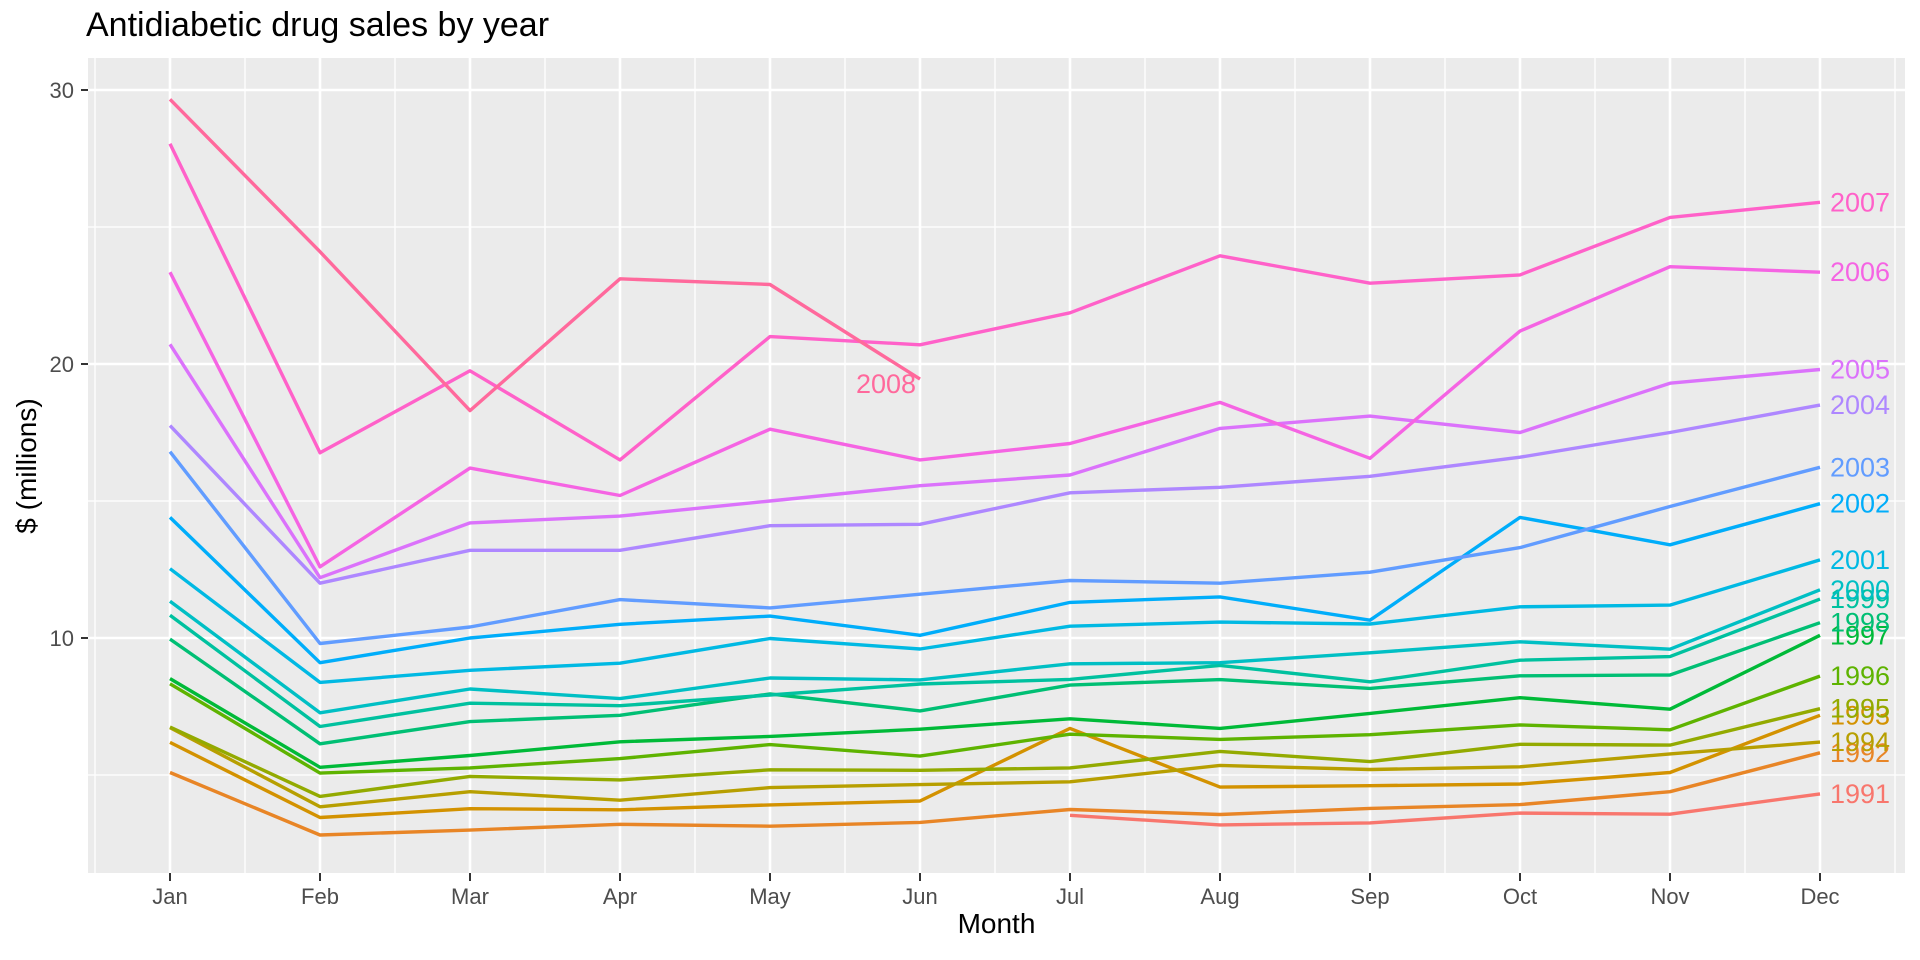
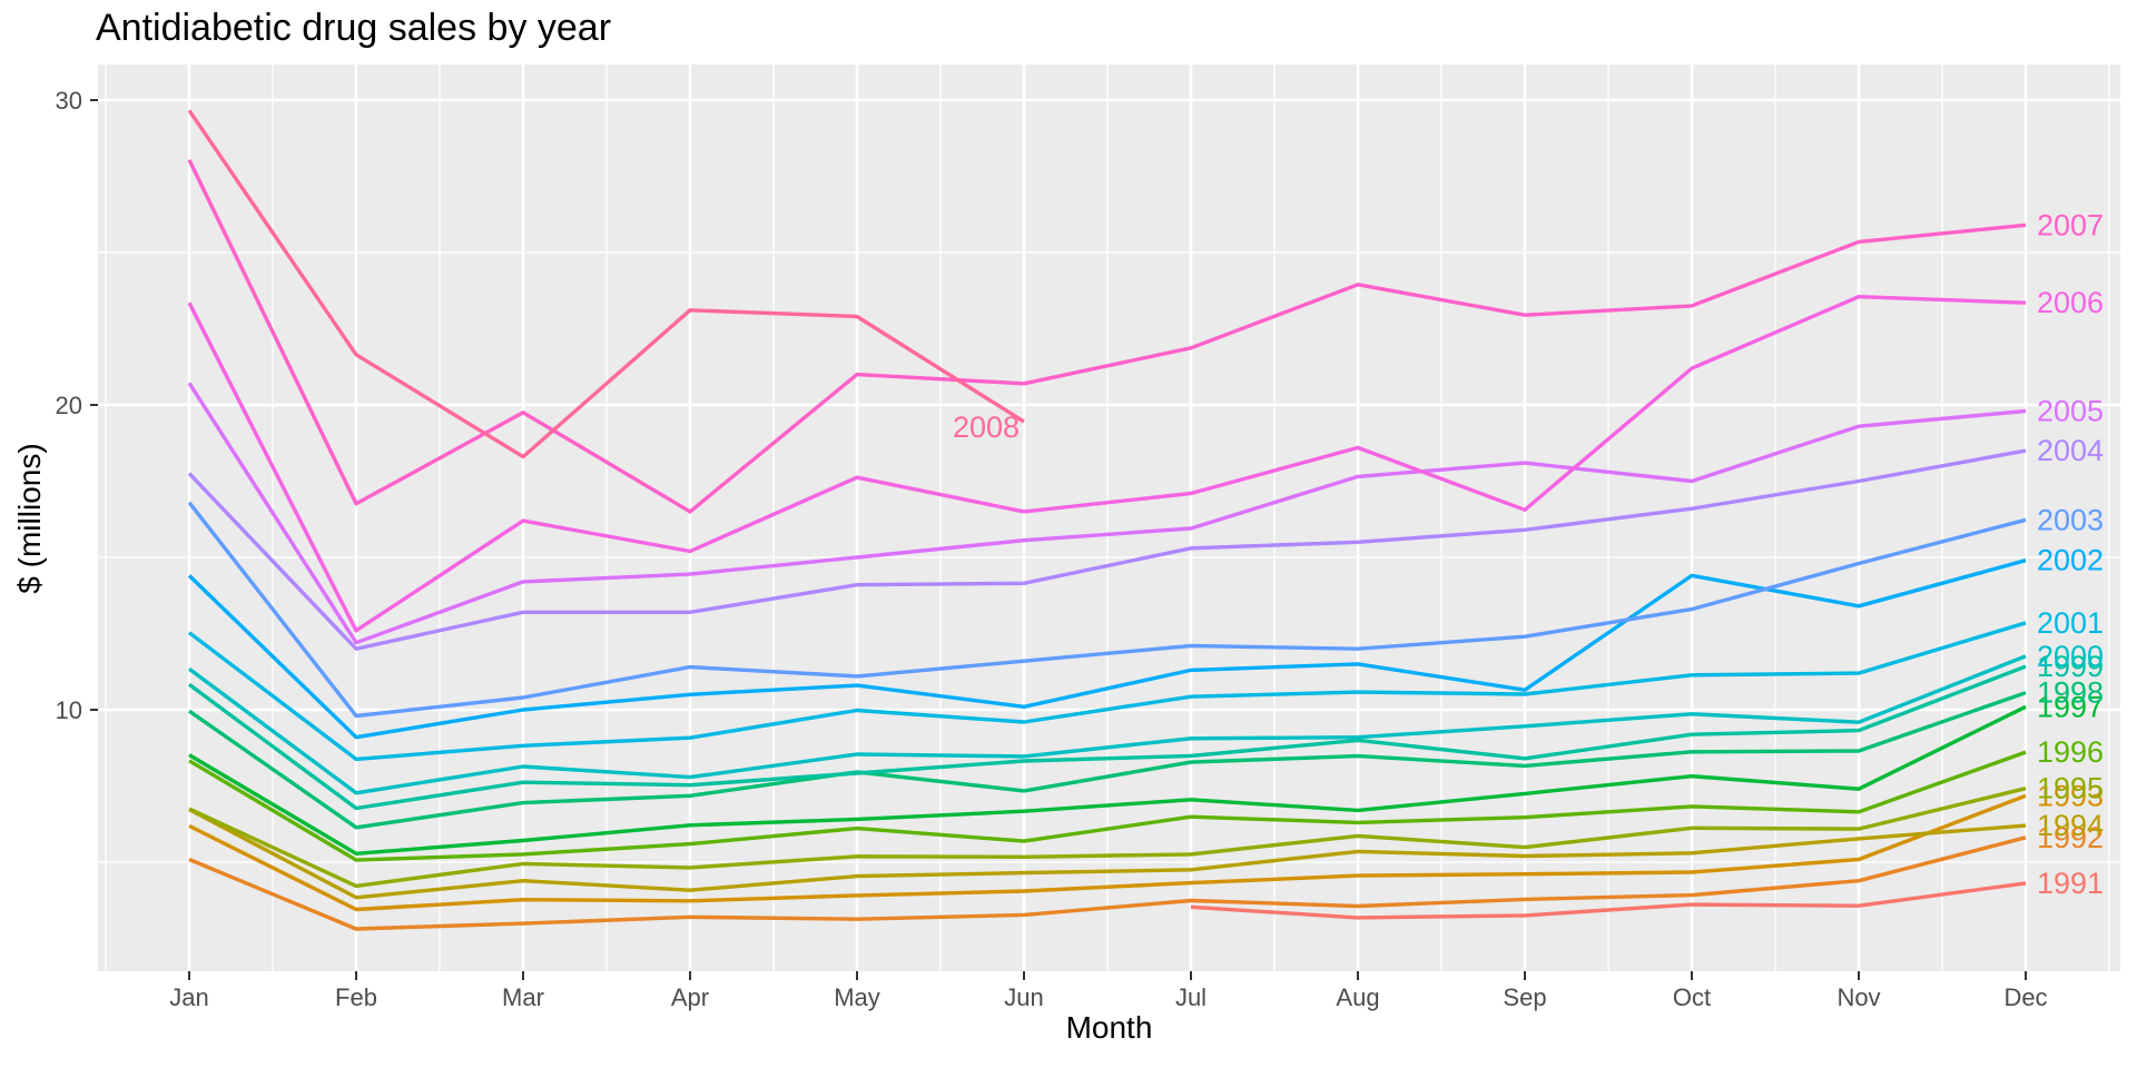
2008/Feb: 24.1 -> 21.6
1993/Jul: 6.7 -> 4.3
